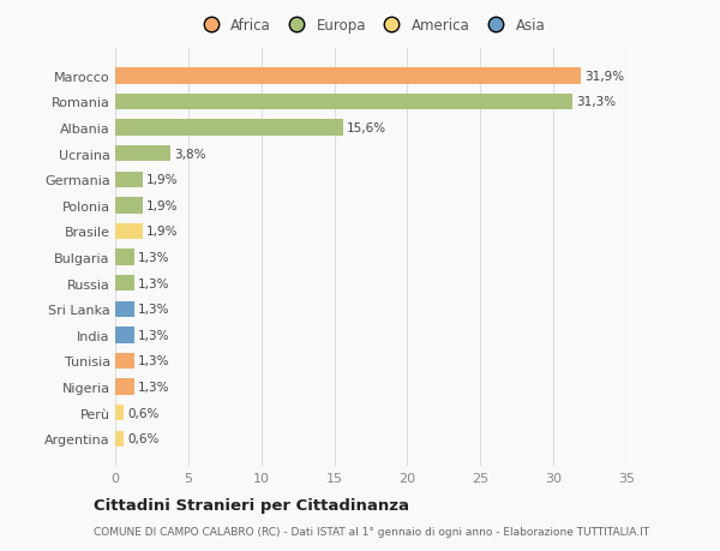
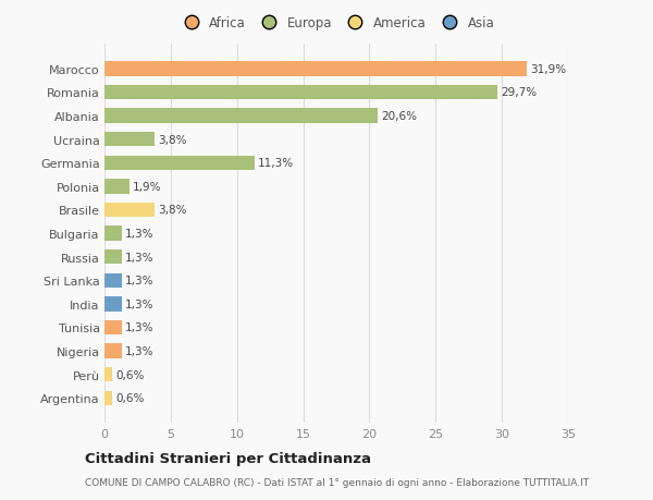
Romania: 31,3% -> 29,7%
Albania: 15,6% -> 20,6%
Germania: 1,9% -> 11,3%
Brasile: 1,9% -> 3,8%
